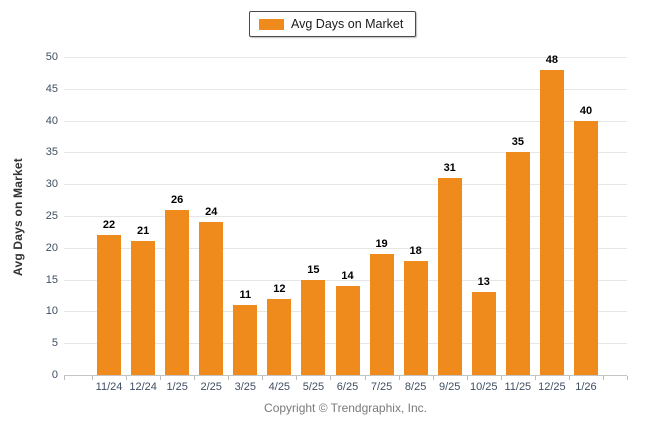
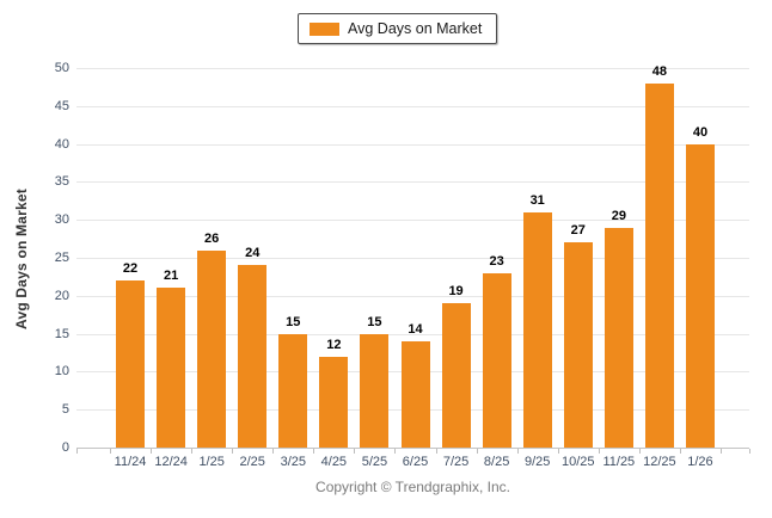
3/25: 11 -> 15
8/25: 18 -> 23
10/25: 13 -> 27
11/25: 35 -> 29
